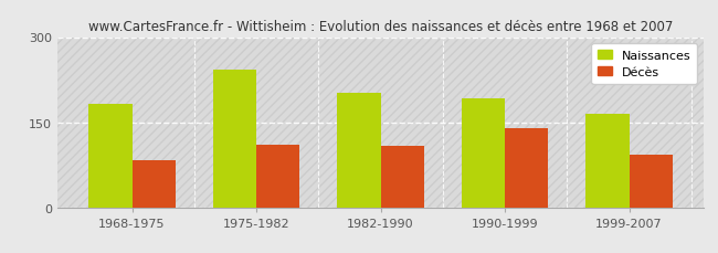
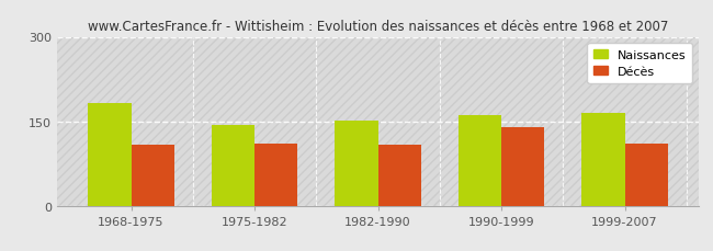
Décès/1968-1975: 82 -> 108
Naissances/1975-1982: 242 -> 144
Naissances/1982-1990: 202 -> 152
Naissances/1990-1999: 192 -> 161
Décès/1999-2007: 92 -> 110
